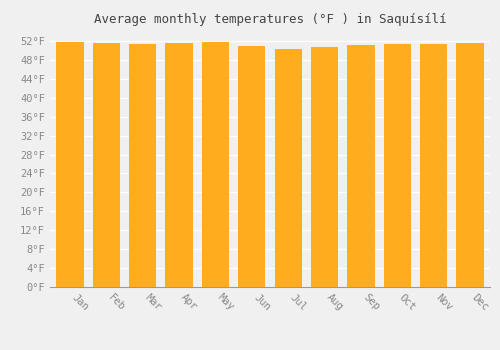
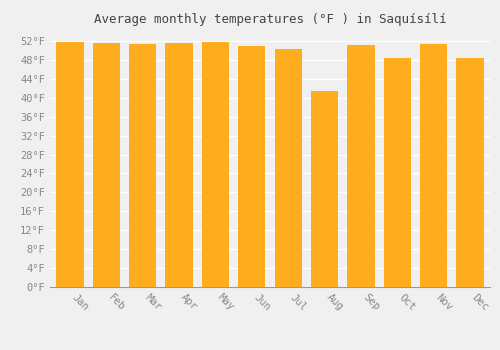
Aug: 50.7°F -> 41.5°F
Oct: 51.4°F -> 48.5°F
Dec: 51.5°F -> 48.5°F
